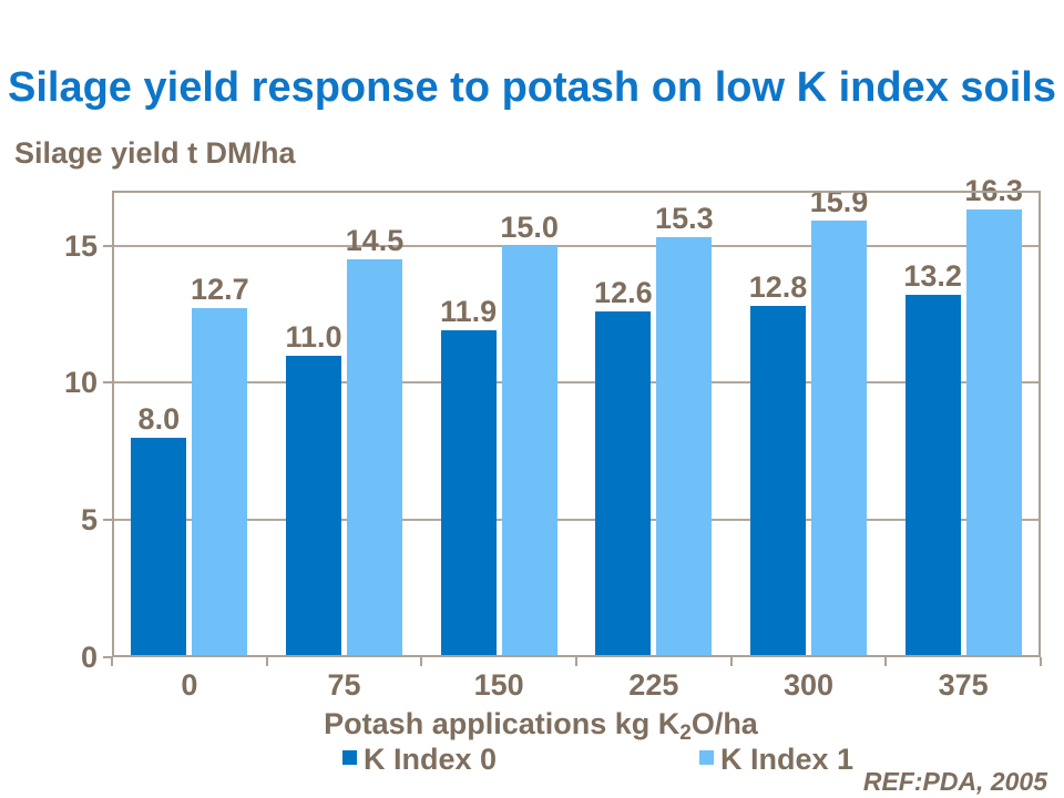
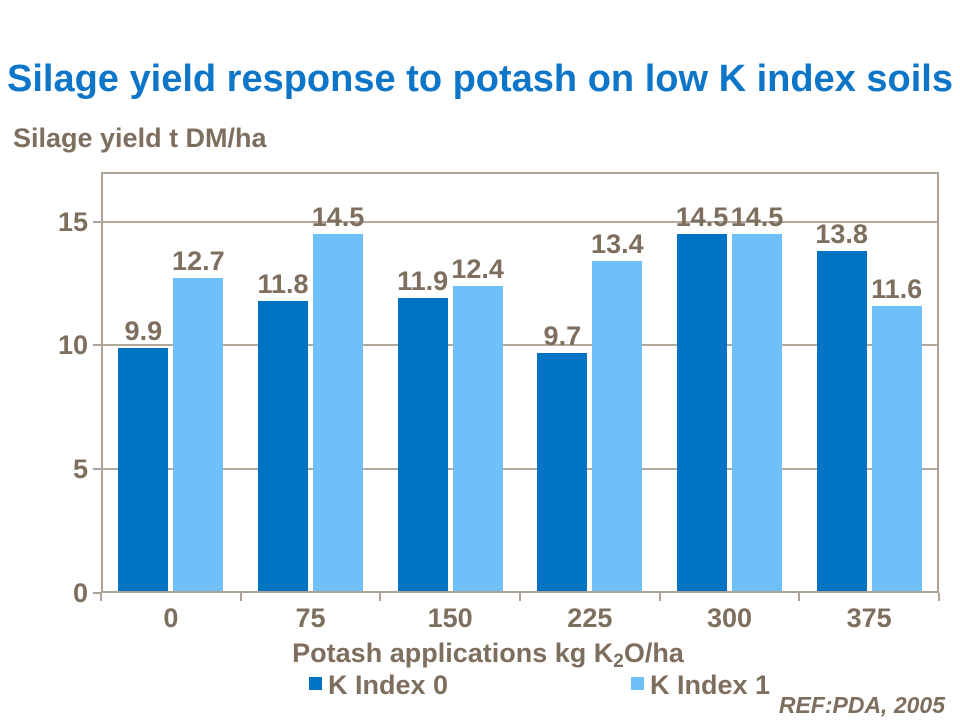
K Index 0/0: 8.0 -> 9.9
K Index 0/75: 11.0 -> 11.8
K Index 1/150: 15.0 -> 12.4
K Index 0/225: 12.6 -> 9.7
K Index 1/225: 15.3 -> 13.4
K Index 0/300: 12.8 -> 14.5
K Index 1/300: 15.9 -> 14.5
K Index 0/375: 13.2 -> 13.8
K Index 1/375: 16.3 -> 11.6
